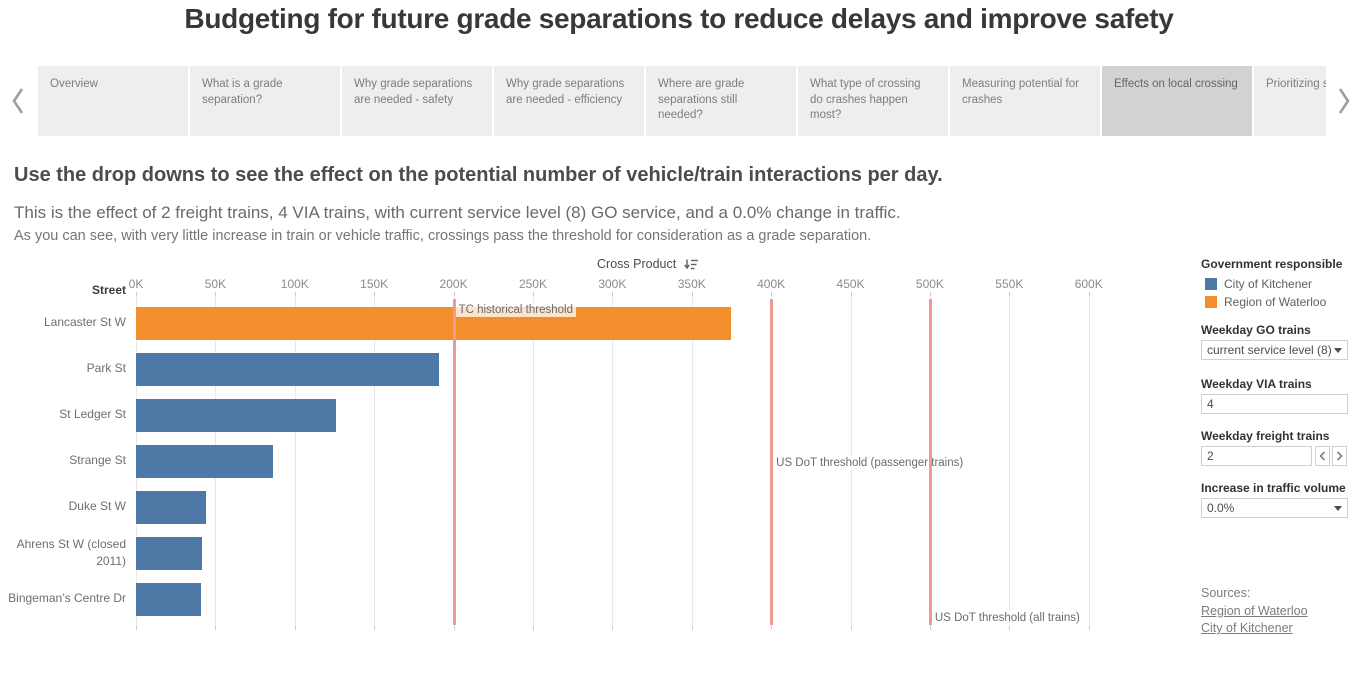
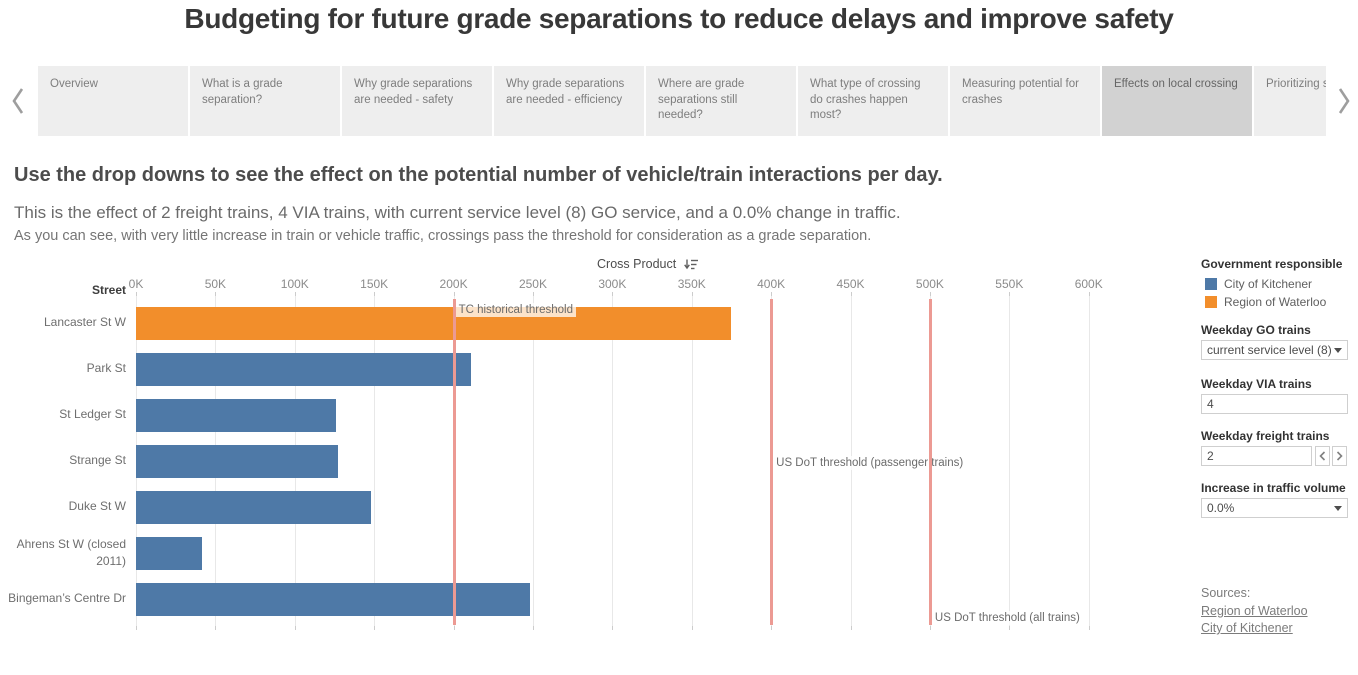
Park St: 191K -> 211K
Strange St: 86K -> 127K
Duke St W: 44K -> 148K
Bingeman’s Centre Dr: 41K -> 248K
